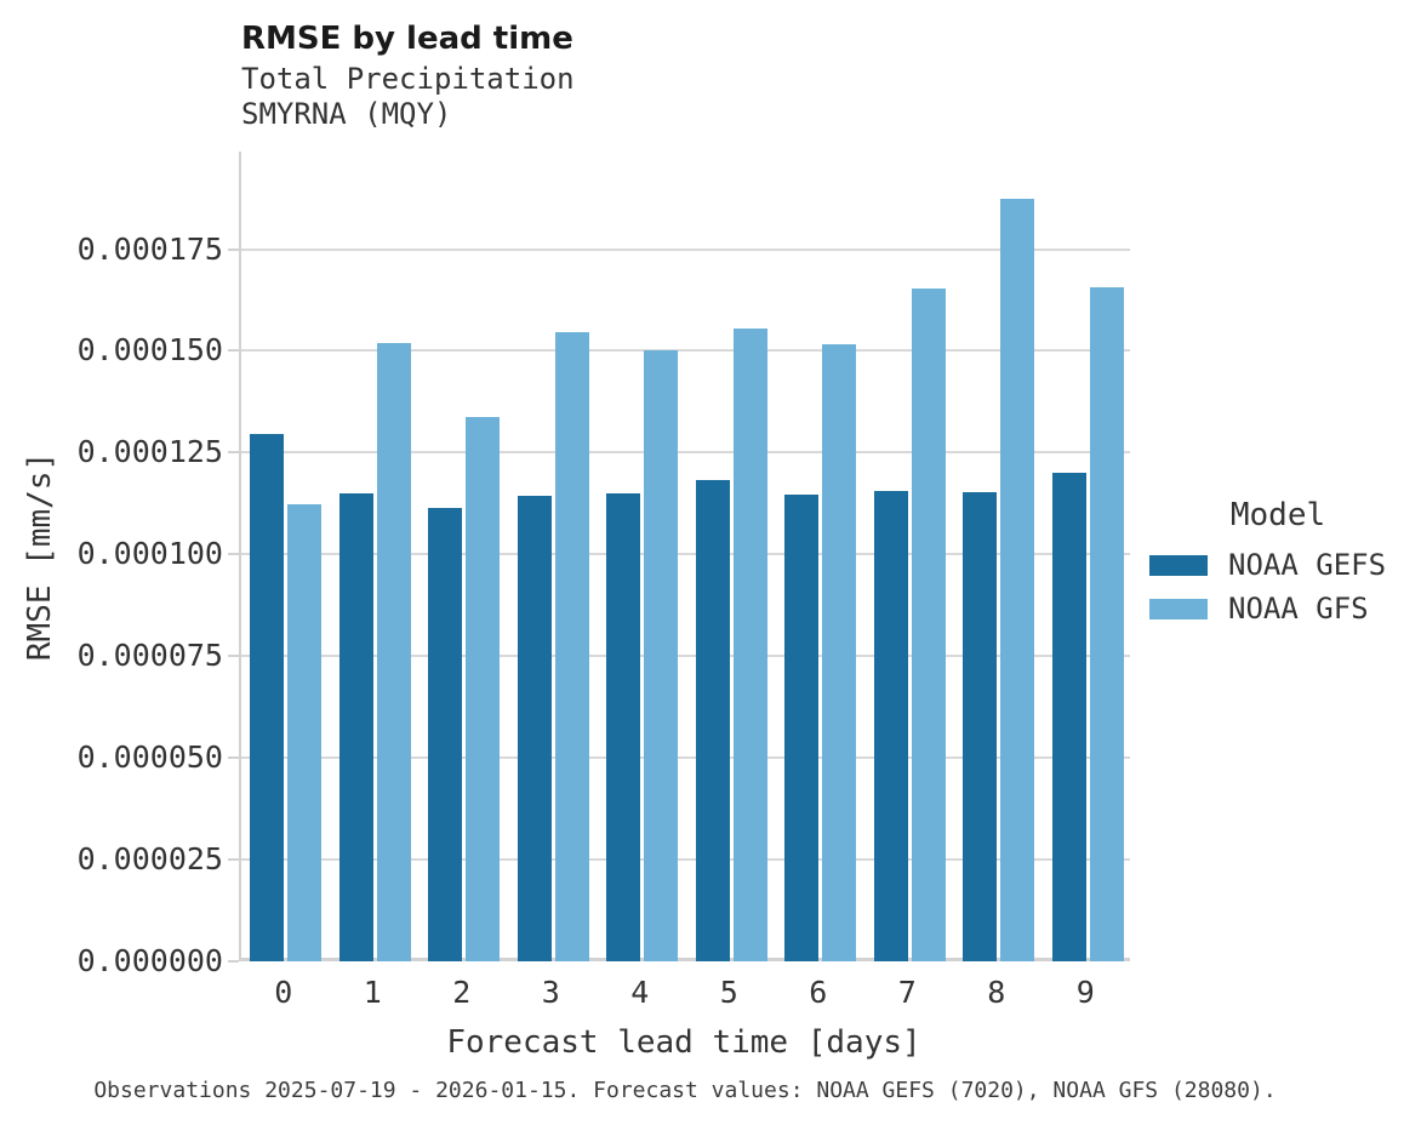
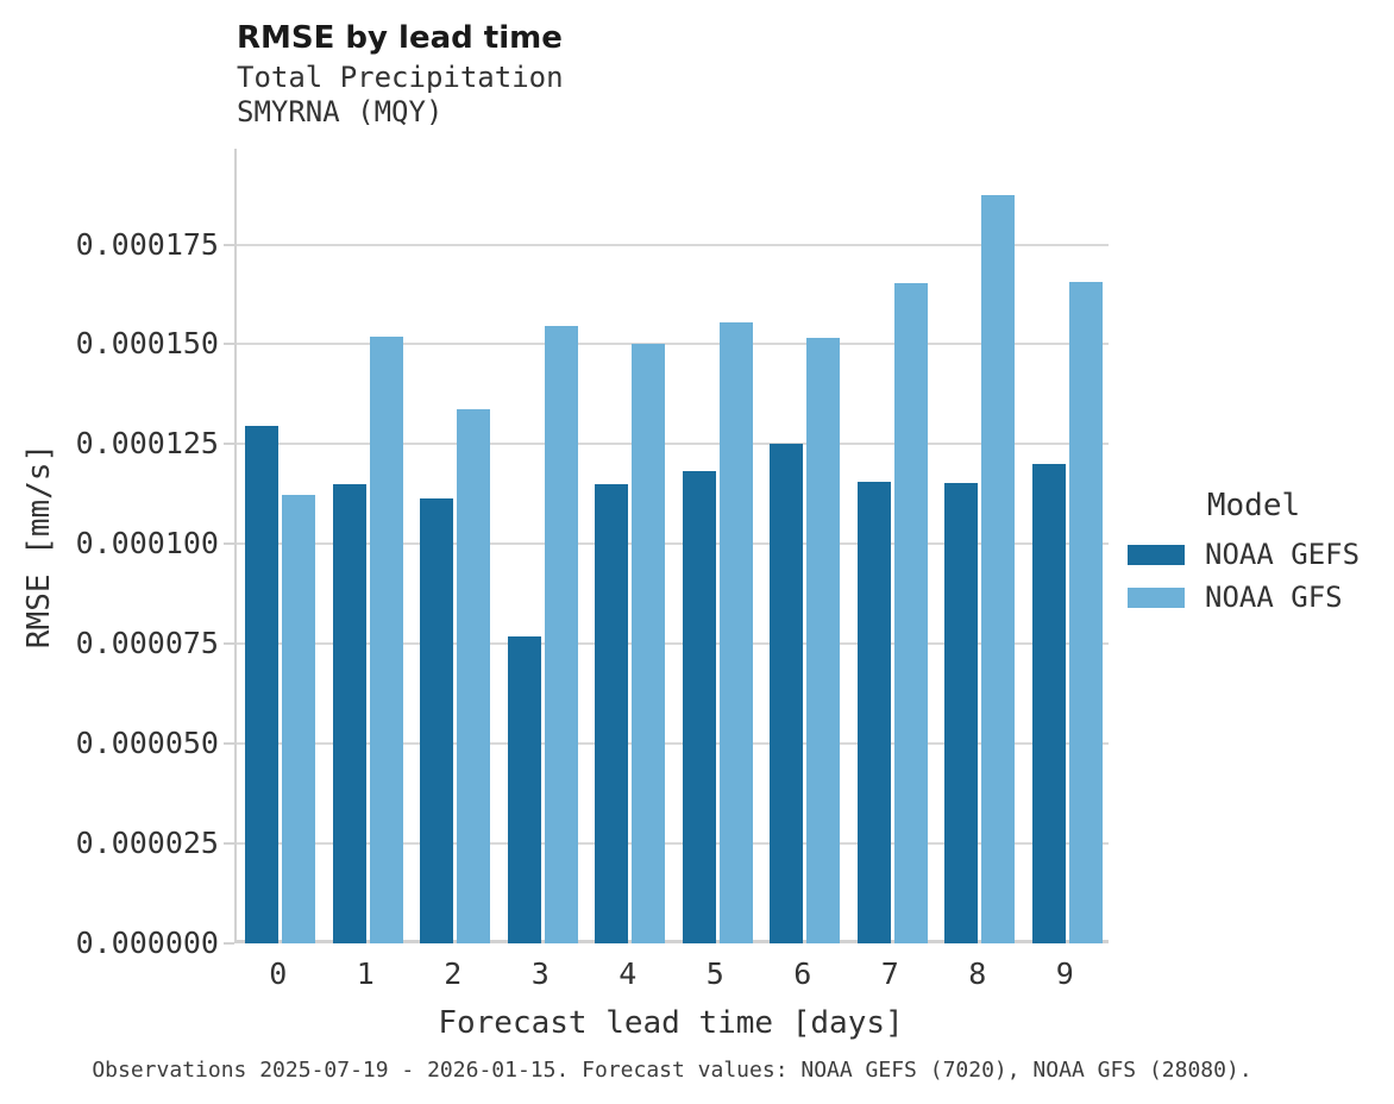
NOAA GEFS/3: 0.000115 -> 0.000077
NOAA GEFS/6: 0.000115 -> 0.000125
